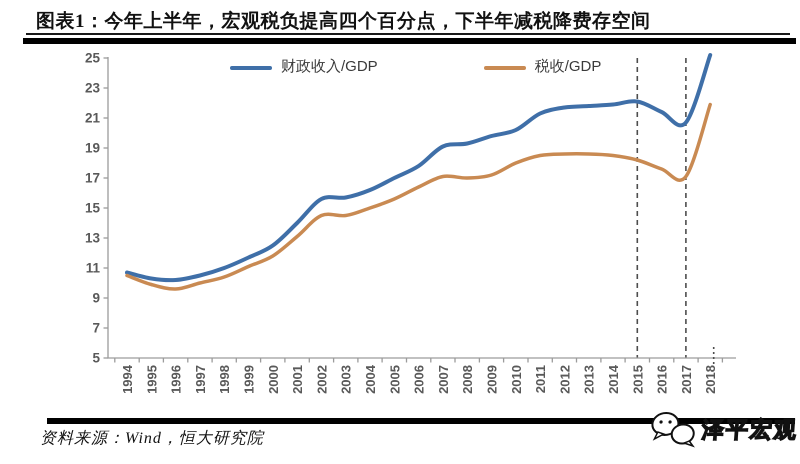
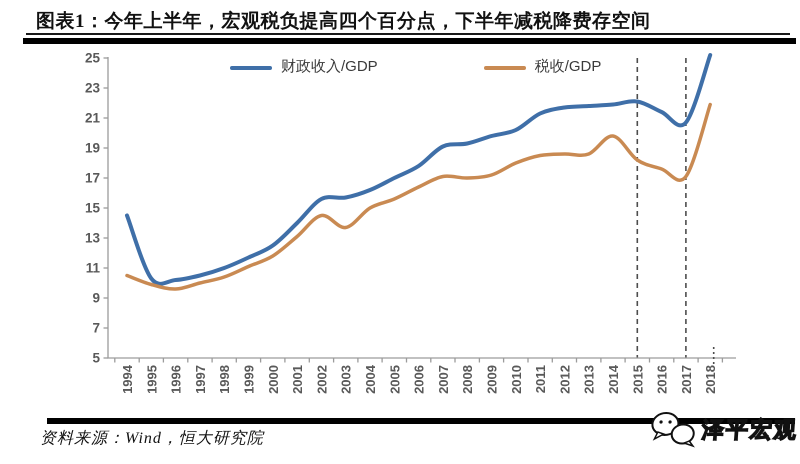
财政收入/GDP/1994: 10.7 -> 14.5
税收/GDP/2003: 14.5 -> 13.7
税收/GDP/2014: 18.5 -> 19.8
